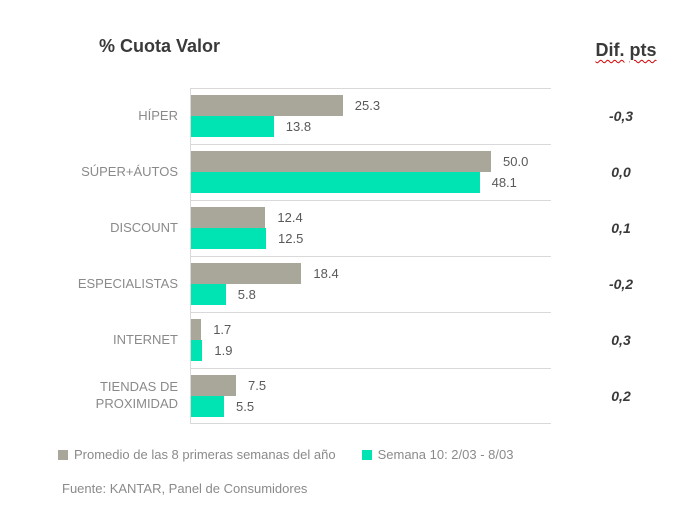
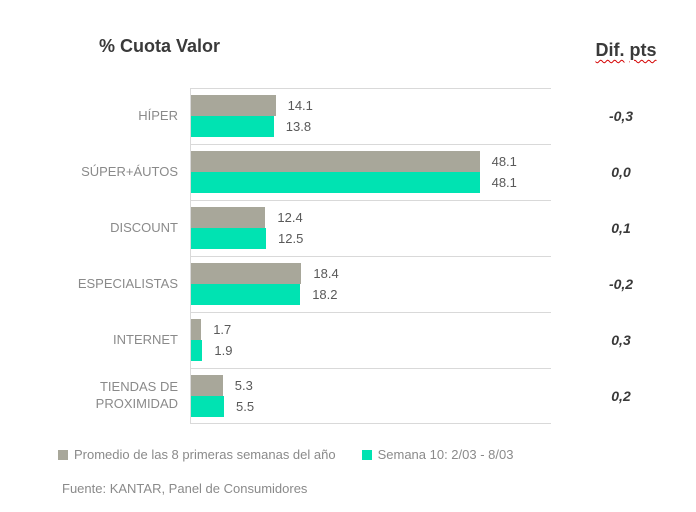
Promedio de las 8 primeras semanas del año/HÍPER: 25.3 -> 14.1
Promedio de las 8 primeras semanas del año/SÚPER+ÁUTOS: 50.0 -> 48.1
Semana 10: 2/03 - 8/03/ESPECIALISTAS: 5.8 -> 18.2
Promedio de las 8 primeras semanas del año/TIENDAS DE PROXIMIDAD: 7.5 -> 5.3
